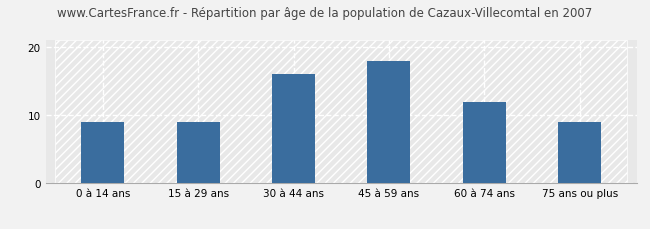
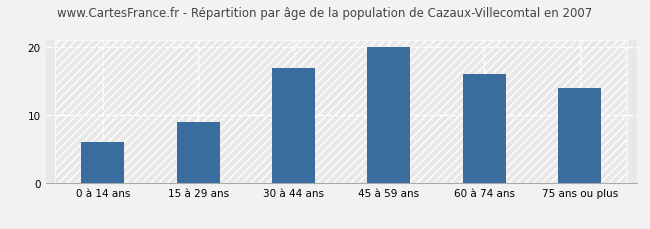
0 à 14 ans: 9 -> 6
30 à 44 ans: 16 -> 17
45 à 59 ans: 18 -> 20
60 à 74 ans: 12 -> 16
75 ans ou plus: 9 -> 14
